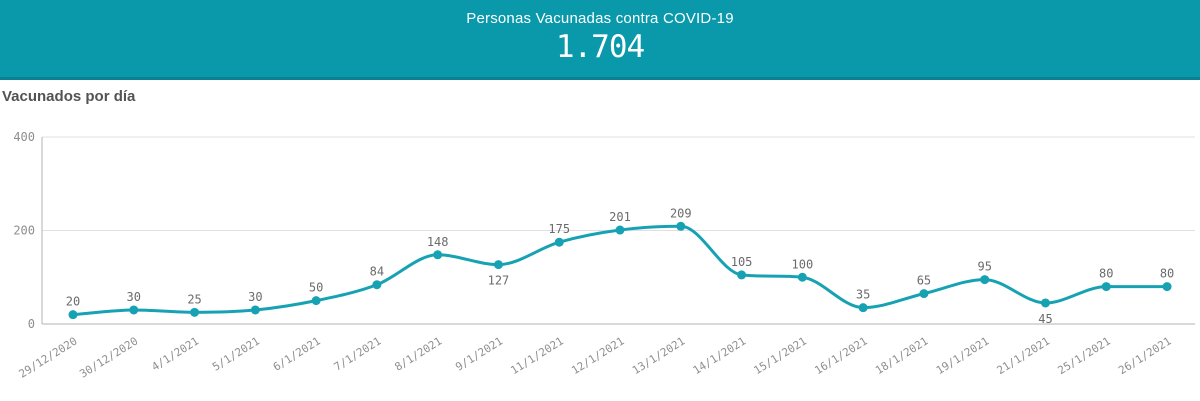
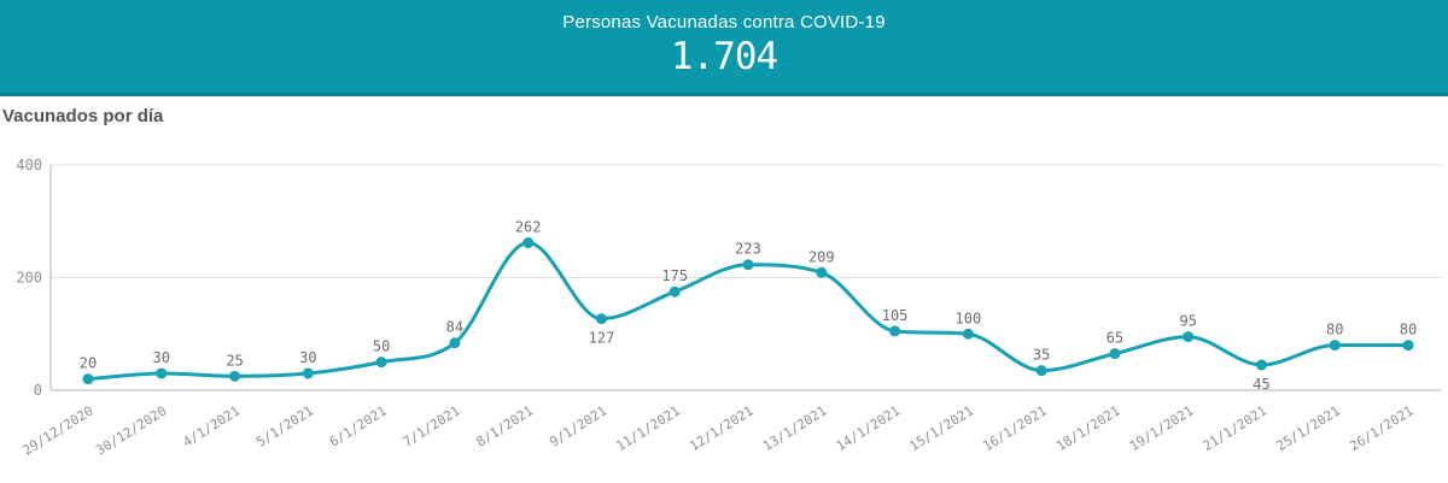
8/1/2021: 148 -> 262
12/1/2021: 201 -> 223
